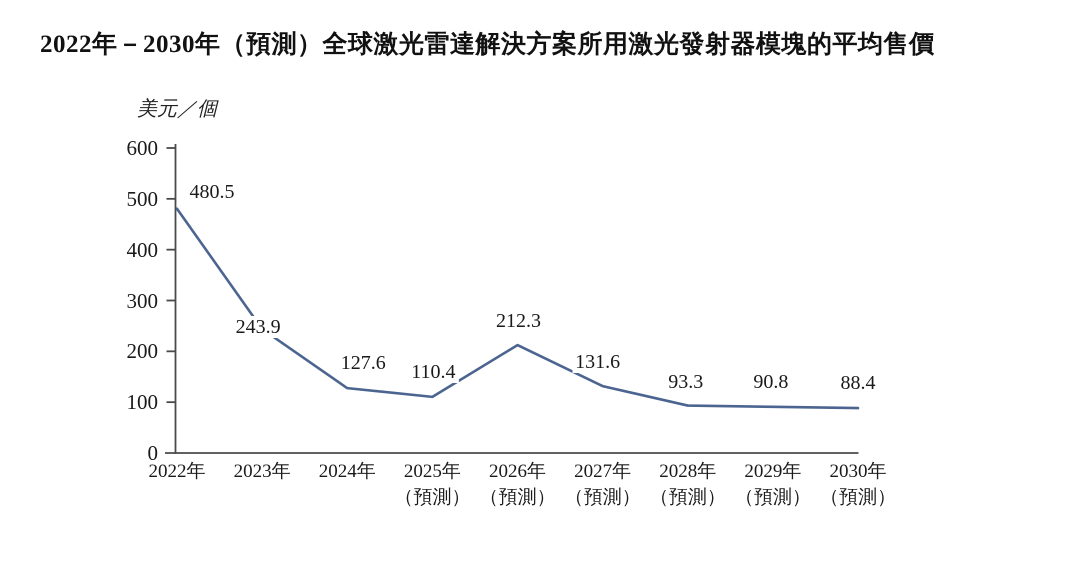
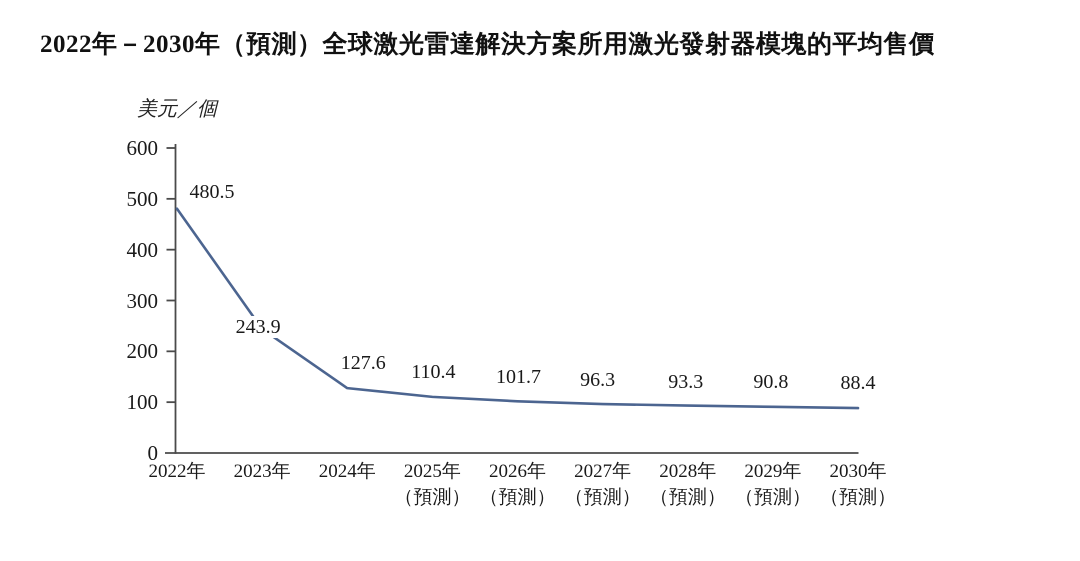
2026年（預測）: 212.3 -> 101.7
2027年（預測）: 131.6 -> 96.3
